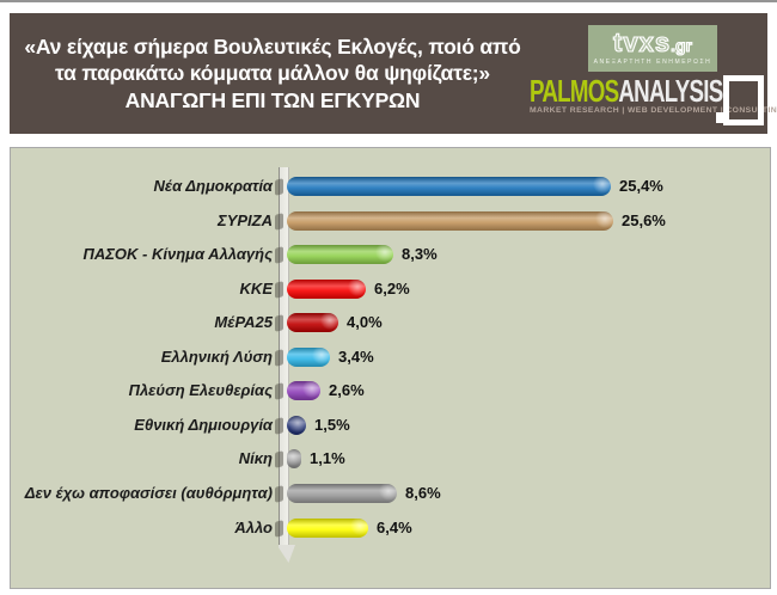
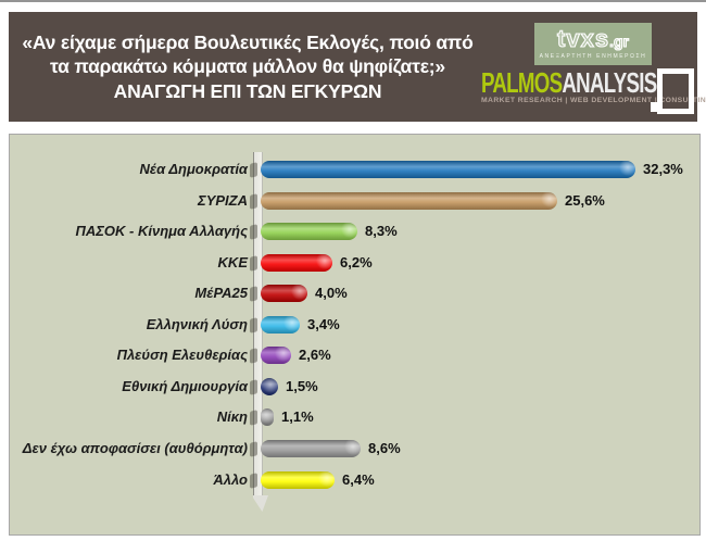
Νέα Δημοκρατία: 25,4% -> 32,3%
